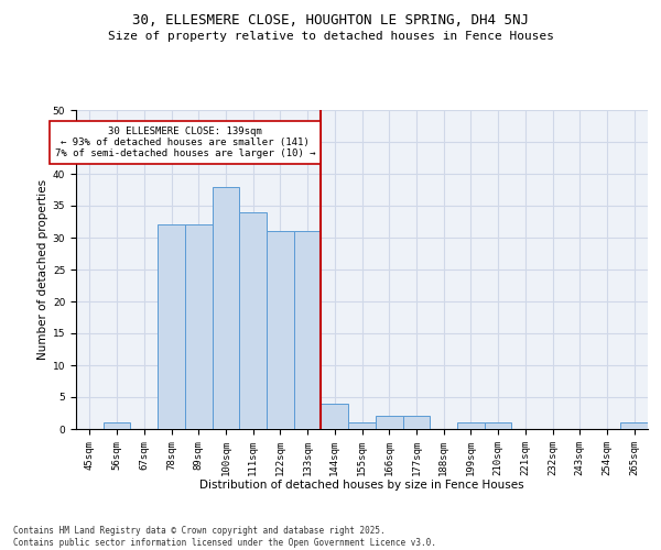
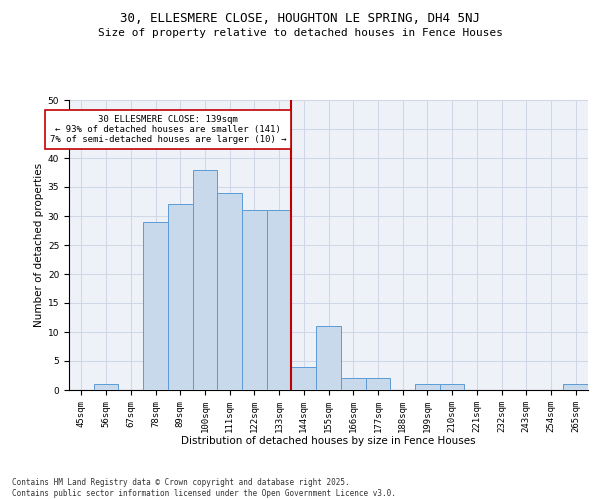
78sqm: 32 -> 29
155sqm: 1 -> 11
